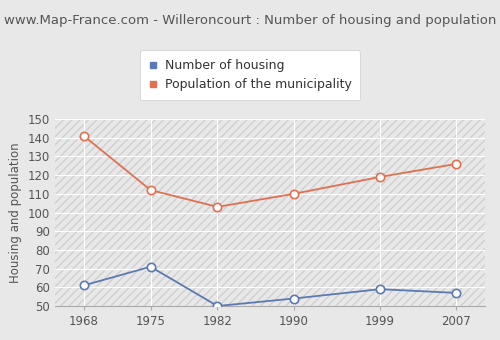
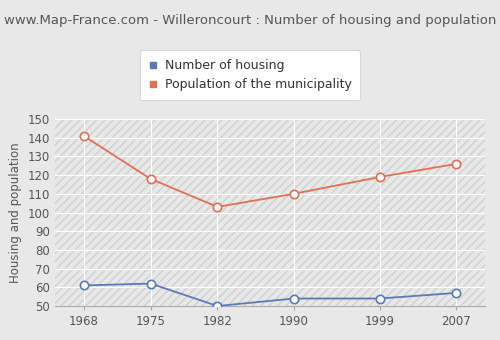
Number of housing/1975: 71 -> 62
Population of the municipality/1975: 112 -> 118
Number of housing/1999: 59 -> 54
